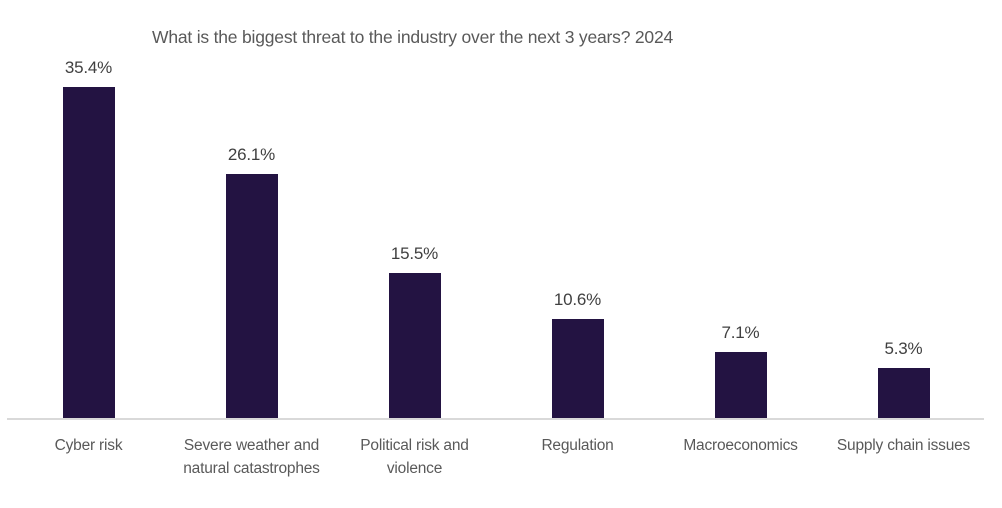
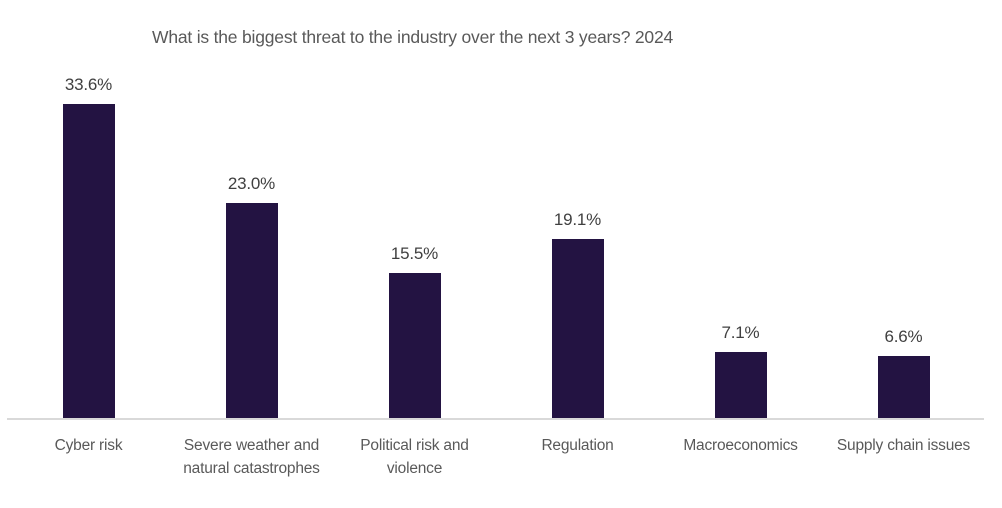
Cyber risk: 35.4% -> 33.6%
Severe weather and natural catastrophes: 26.1% -> 23.0%
Regulation: 10.6% -> 19.1%
Supply chain issues: 5.3% -> 6.6%
